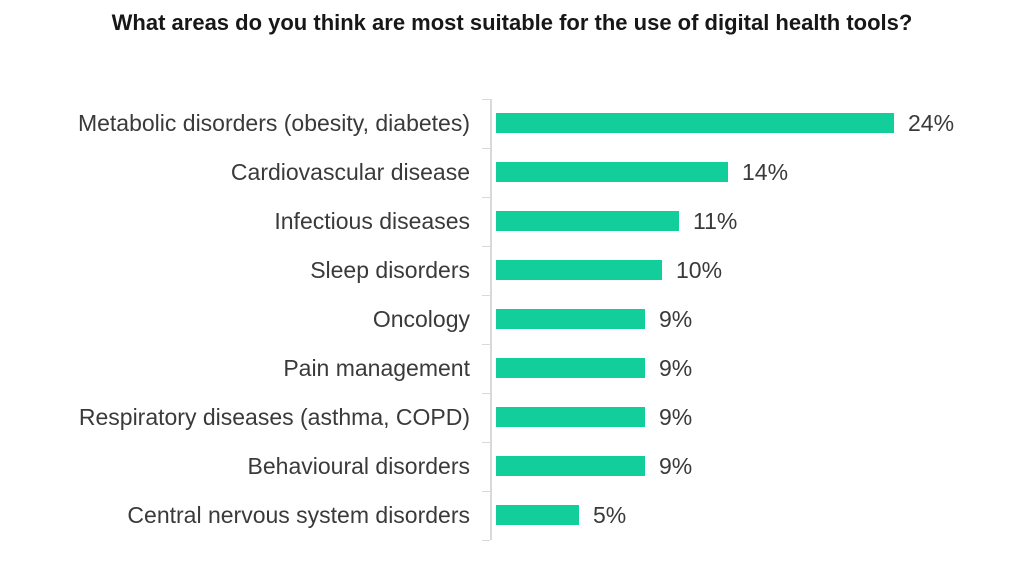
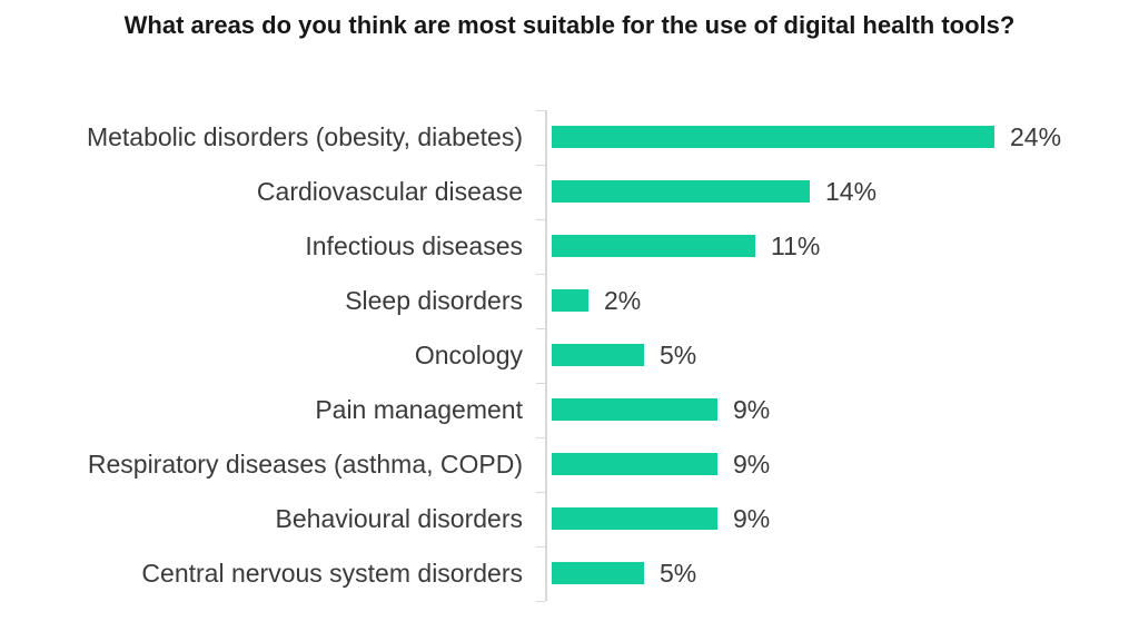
Sleep disorders: 10% -> 2%
Oncology: 9% -> 5%
